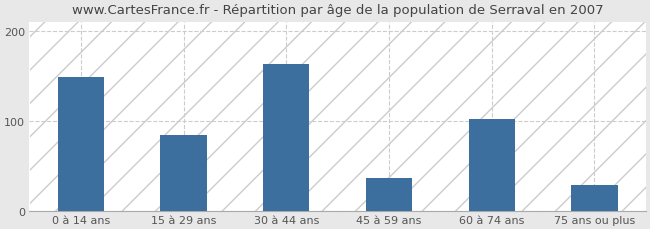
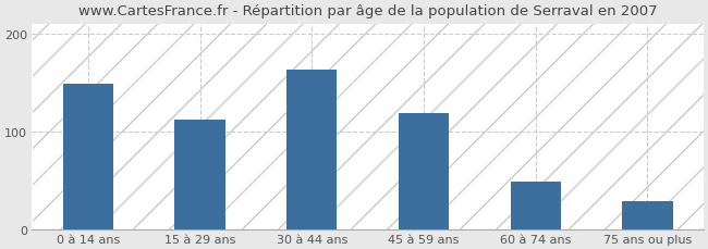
15 à 29 ans: 84 -> 112
45 à 59 ans: 36 -> 118
60 à 74 ans: 102 -> 48
